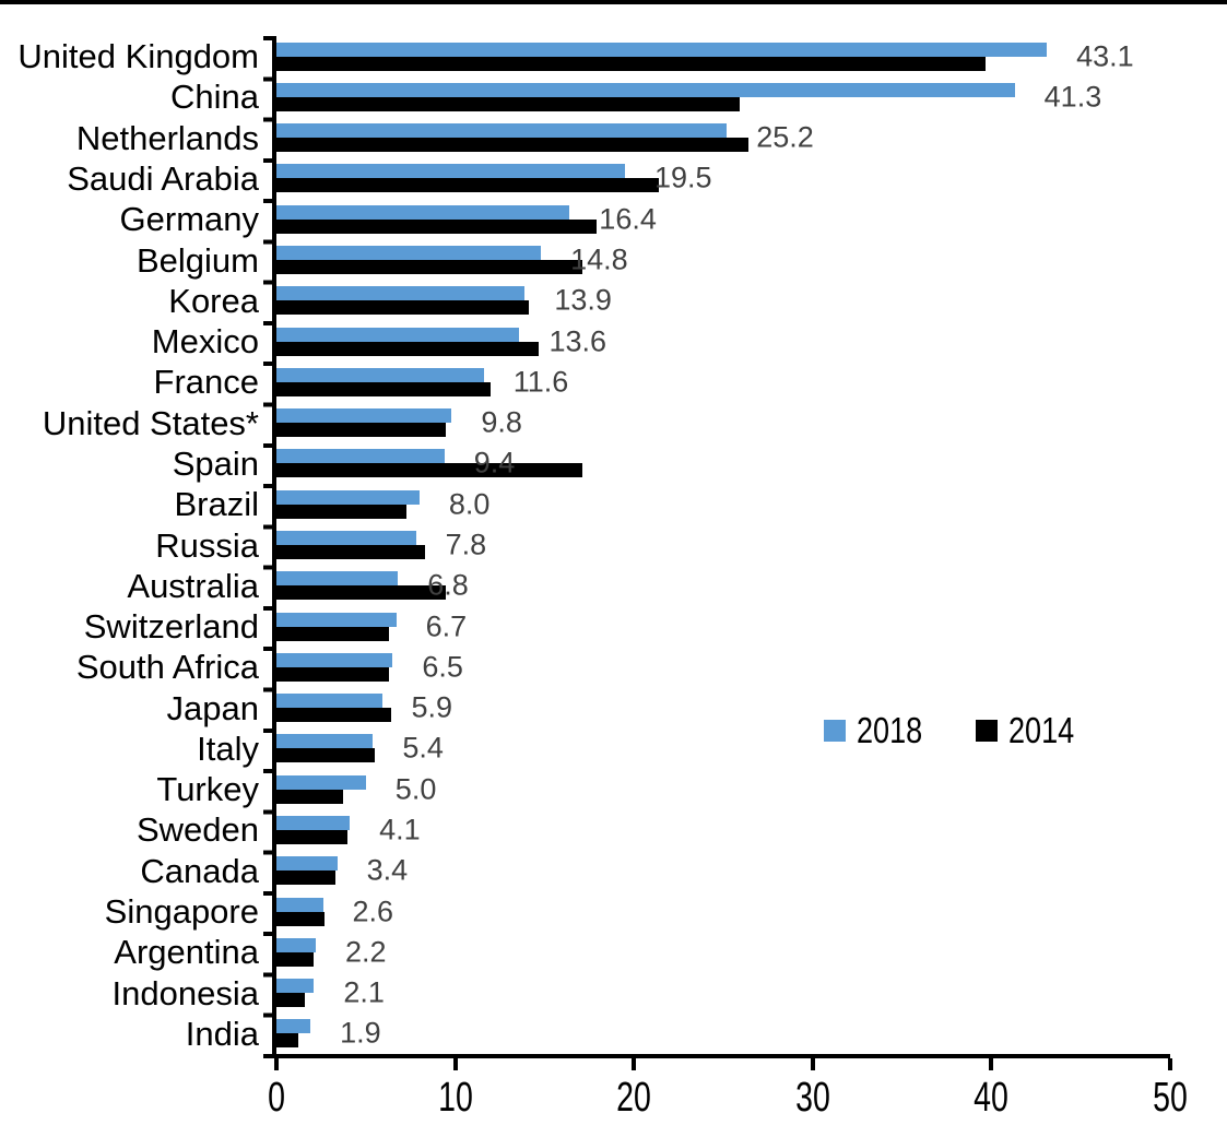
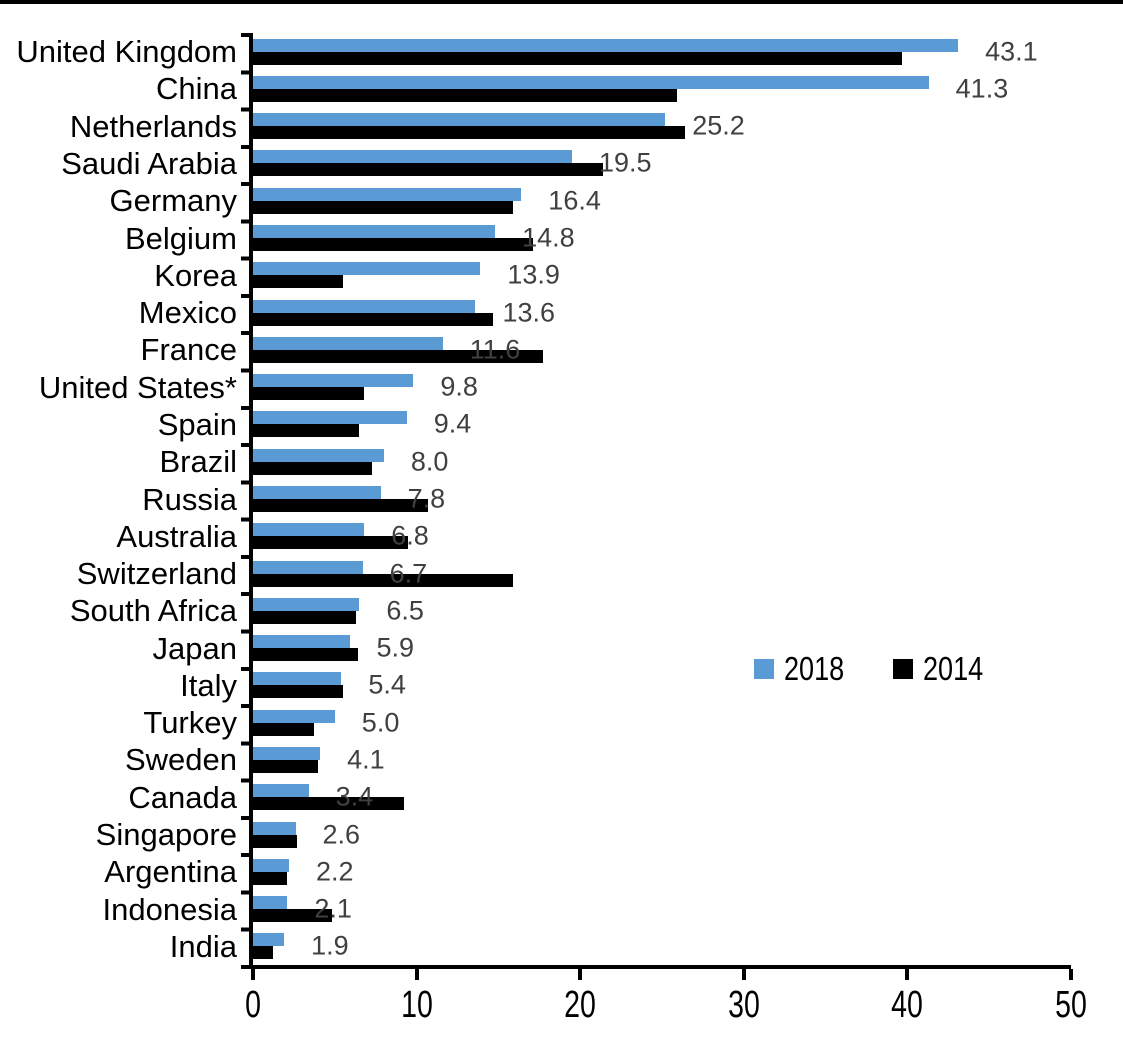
2014/Germany: 17.9 -> 15.9
2014/Korea: 14.1 -> 5.5
2014/France: 12.0 -> 17.7
2014/United States*: 9.5 -> 6.8
2014/Spain: 17.1 -> 6.5
2014/Russia: 8.3 -> 10.7
2014/Switzerland: 6.3 -> 15.9
2014/Canada: 3.3 -> 9.2
2014/Indonesia: 1.6 -> 4.8
